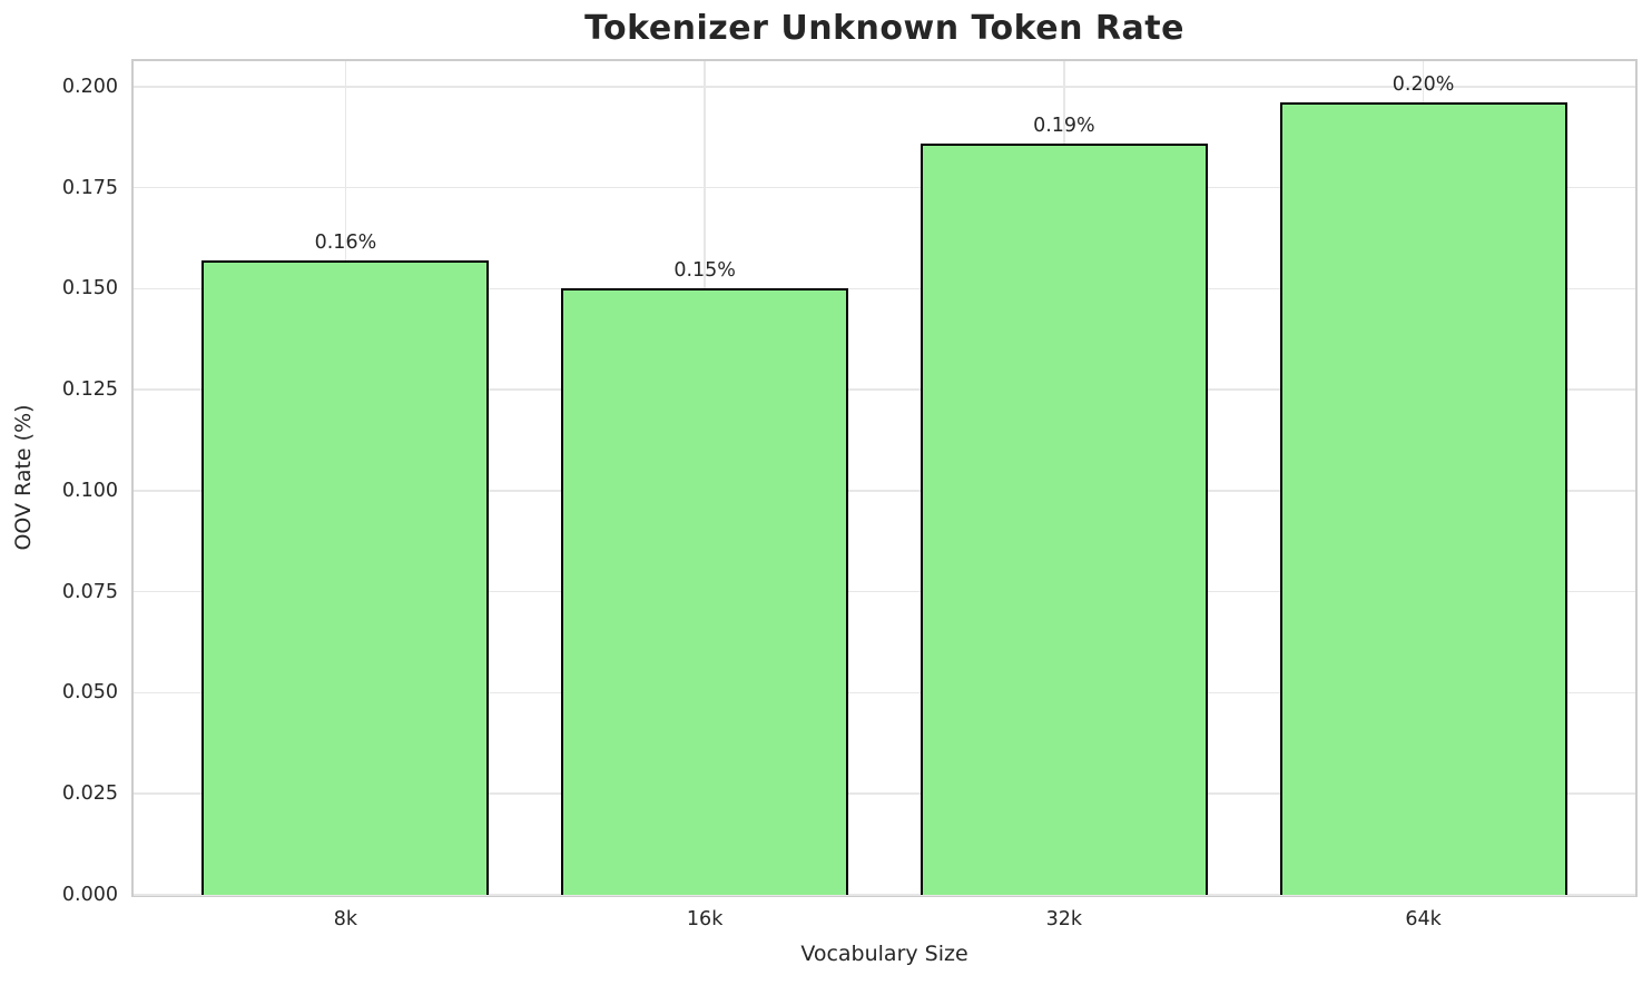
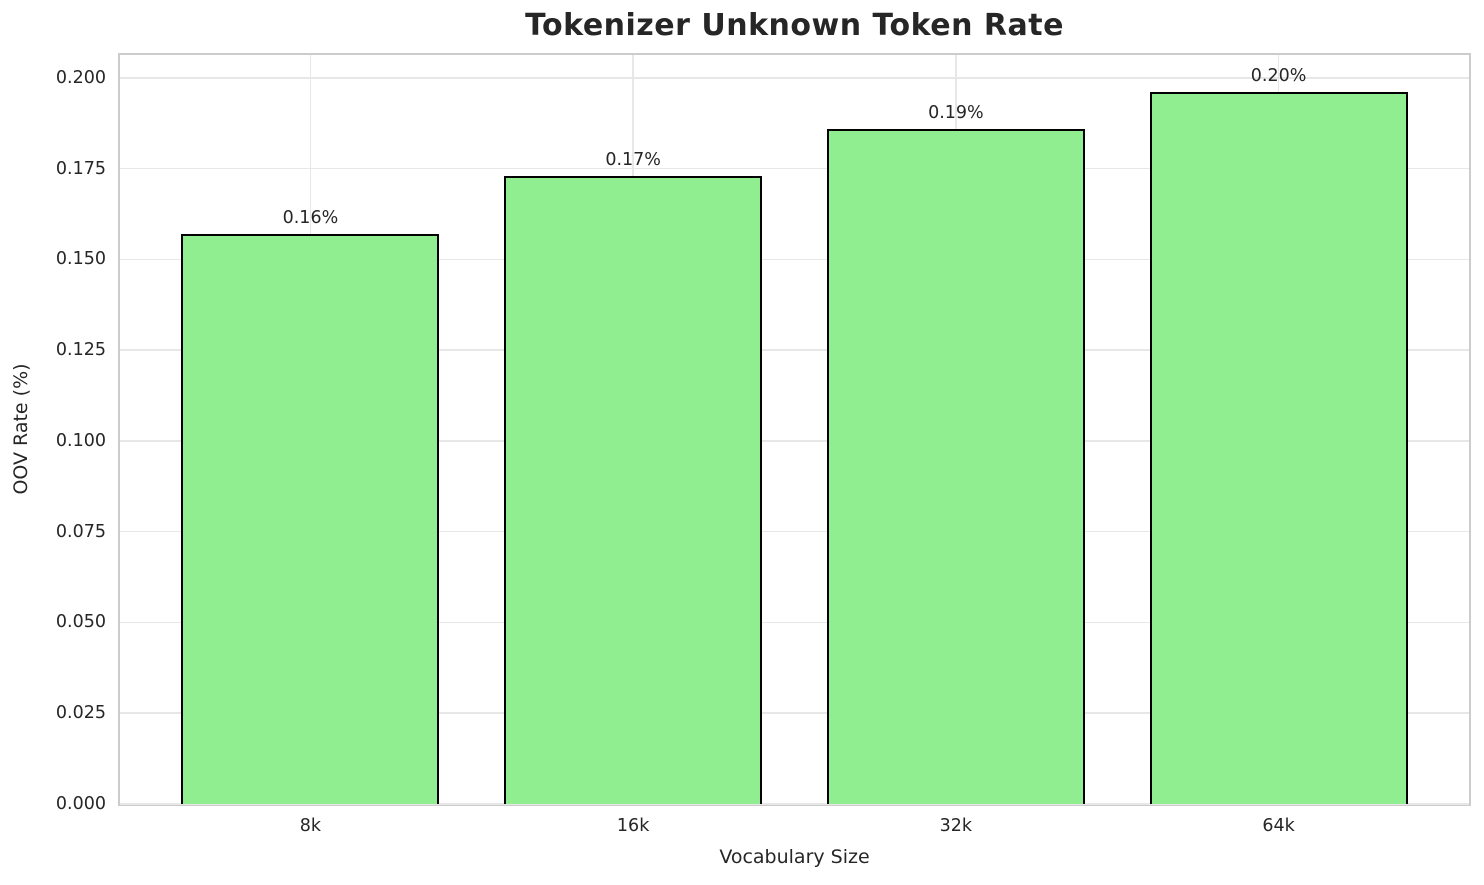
16k: 0.15% -> 0.17%
